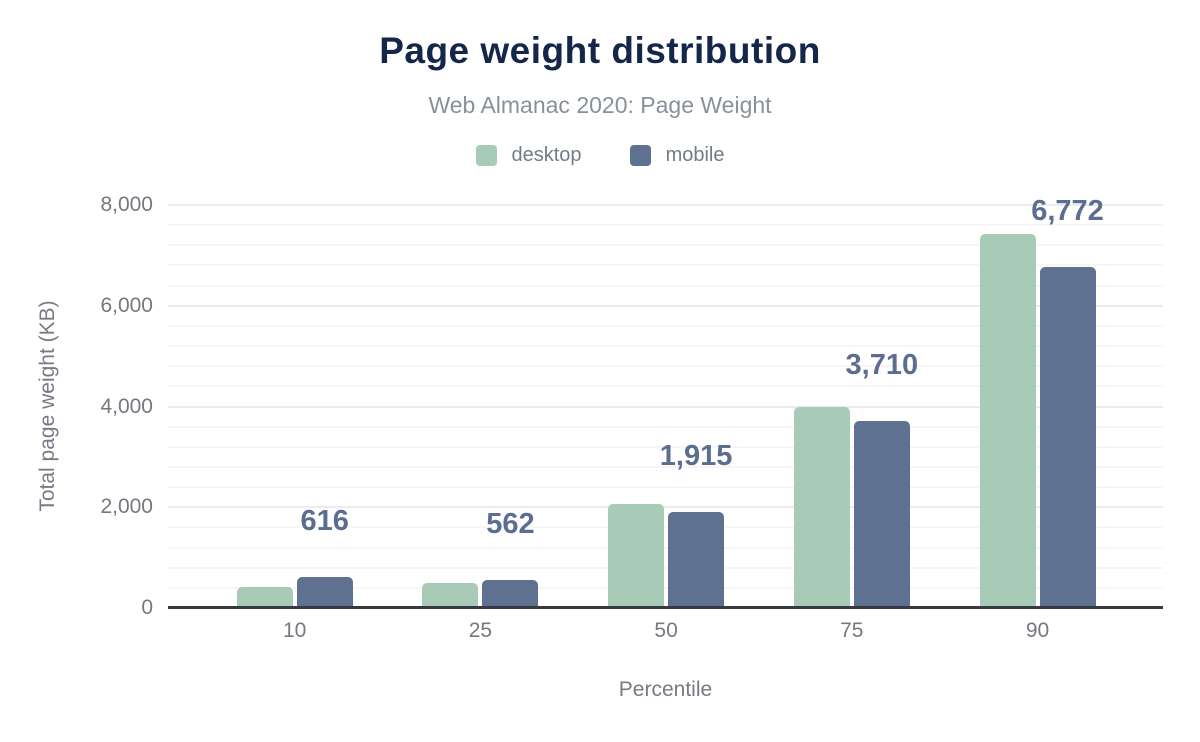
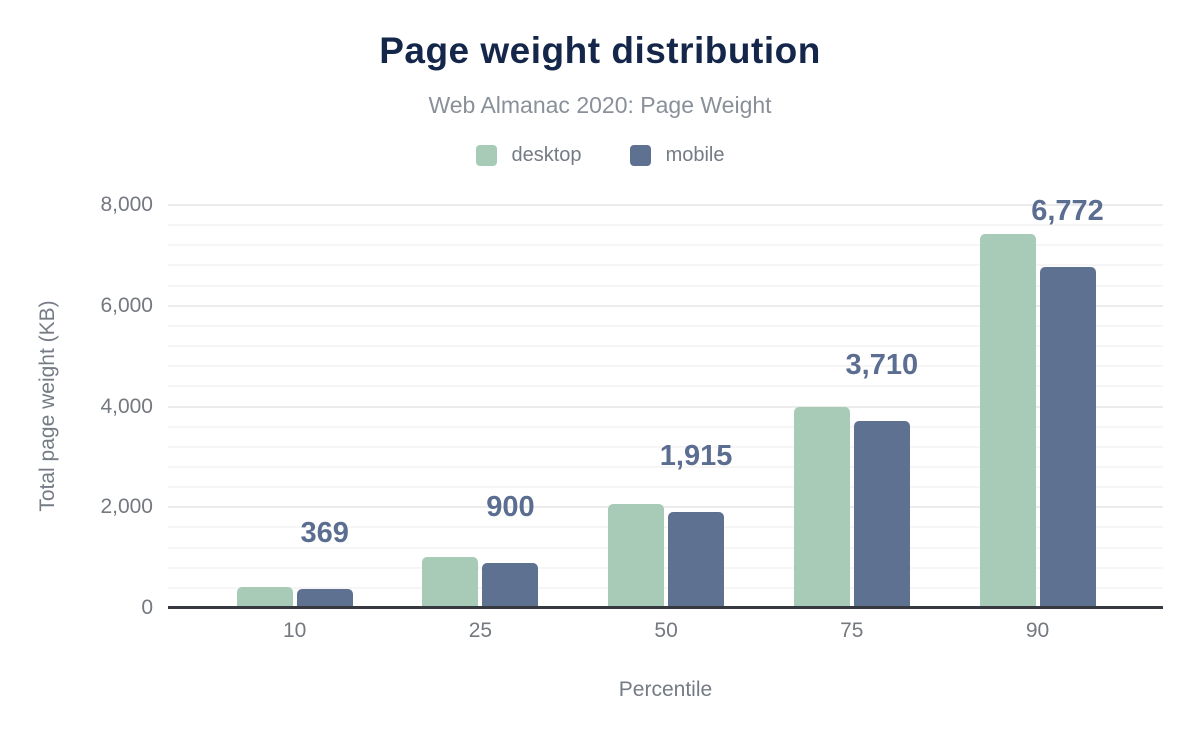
mobile/10: 616 -> 369
desktop/25: 500 -> 1000
mobile/25: 562 -> 900
